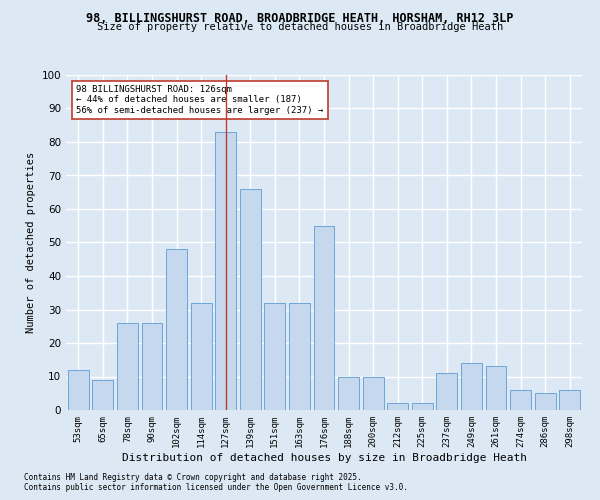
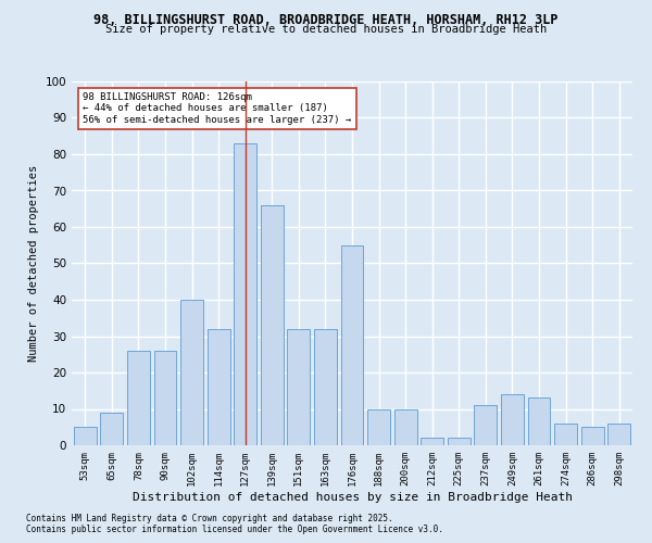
53sqm: 12 -> 5
102sqm: 48 -> 40
